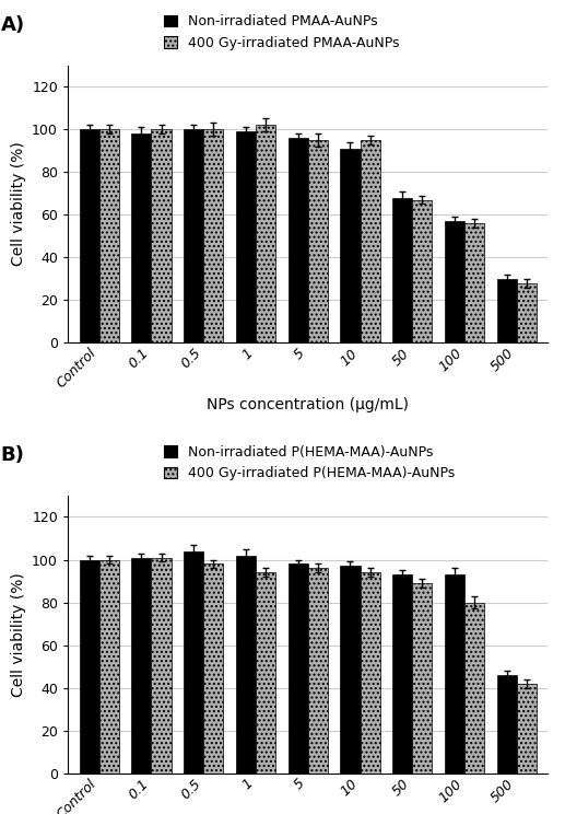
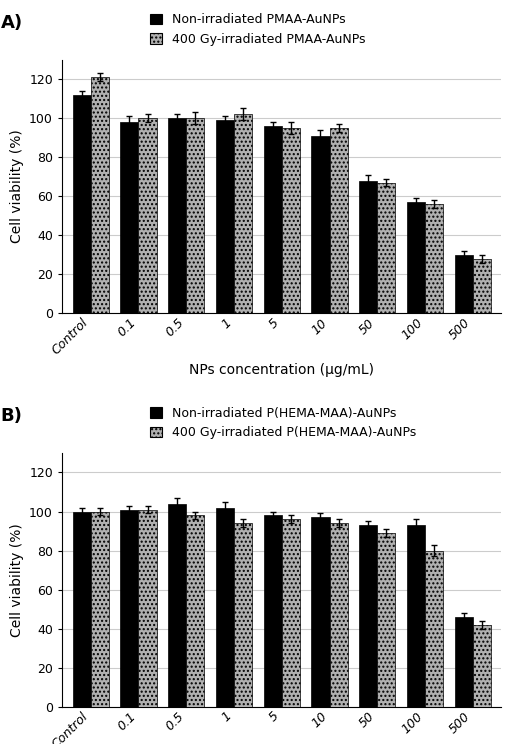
Non-irradiated PMAA-AuNPs/Control: 100 -> 112
400 Gy-irradiated PMAA-AuNPs/Control: 100 -> 121
